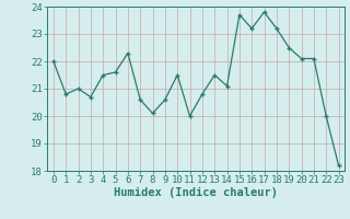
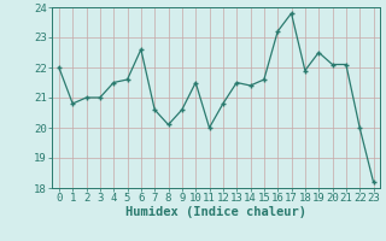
3: 20.7 -> 21.0
6: 22.3 -> 22.6
14: 21.1 -> 21.4
15: 23.7 -> 21.6
18: 23.2 -> 21.9
